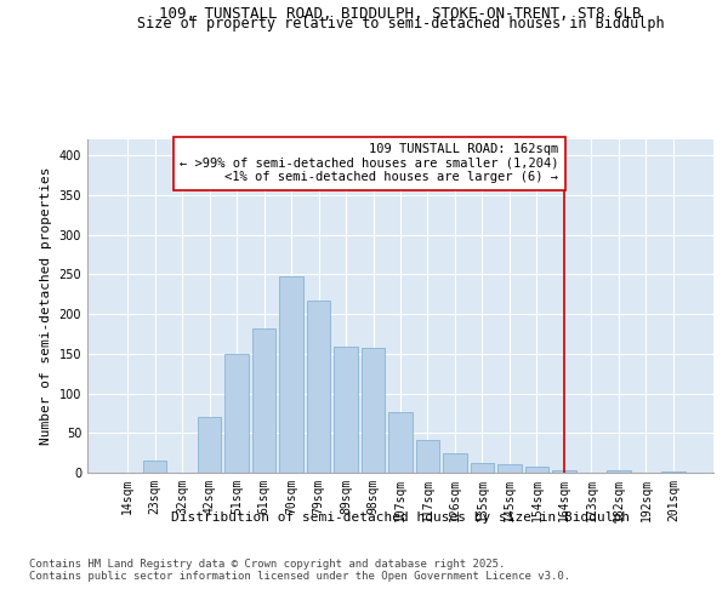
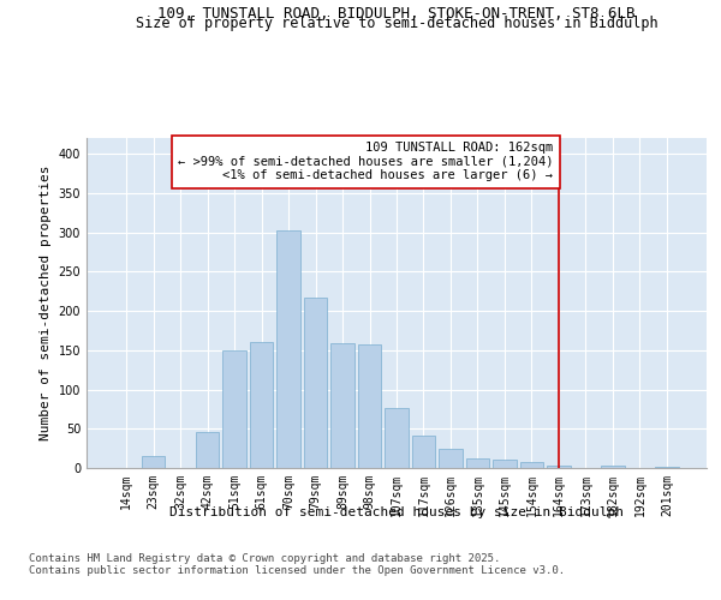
42sqm: 70 -> 46
61sqm: 182 -> 160
70sqm: 248 -> 302
